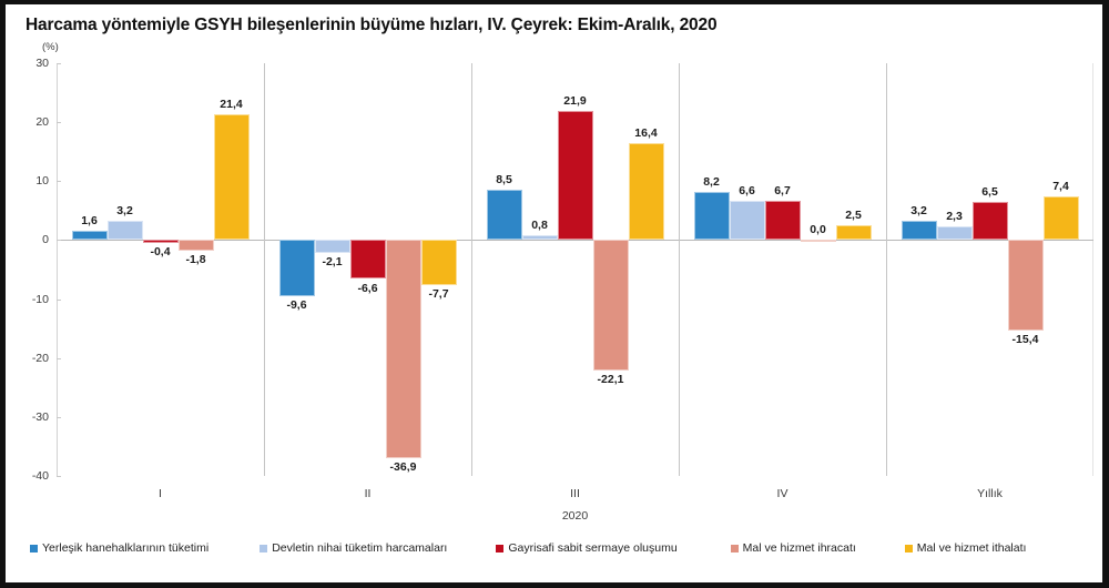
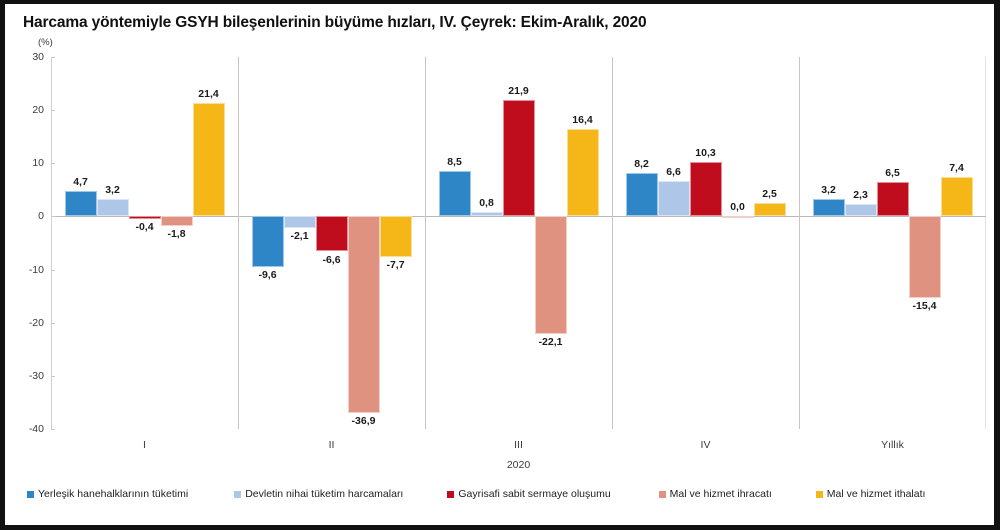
Yerleşik hanehalklarının tüketimi/I: 1,6 -> 4,7
Gayrisafi sabit sermaye oluşumu/IV: 6,7 -> 10,3
